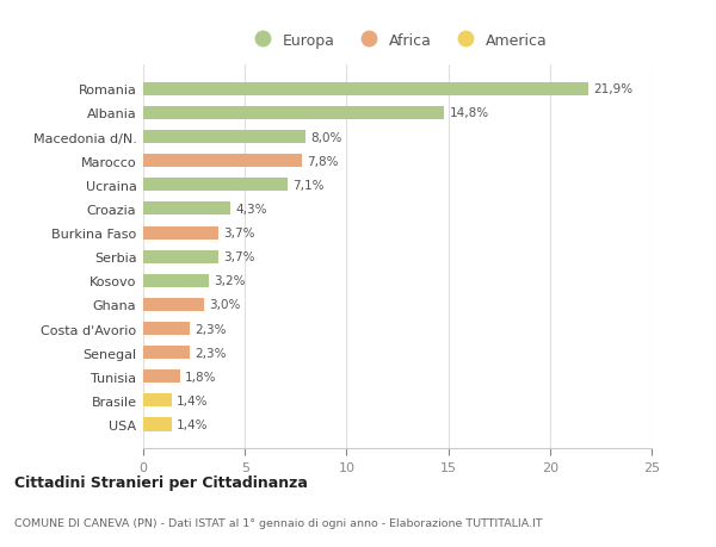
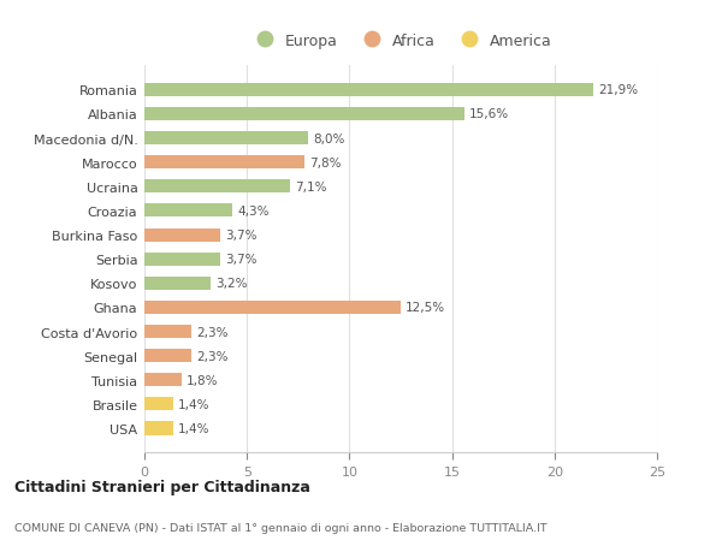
Albania: 14,8% -> 15,6%
Ghana: 3,0% -> 12,5%
